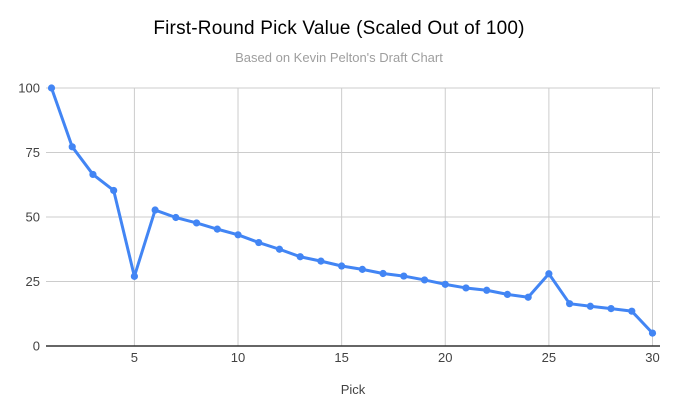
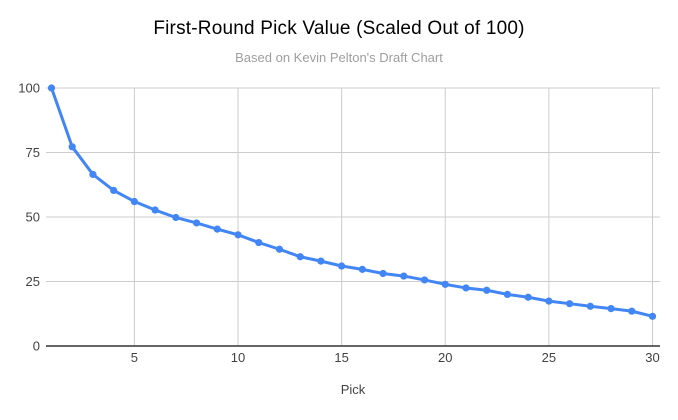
5: 27 -> 56
25: 28 -> 17
30: 5 -> 12
